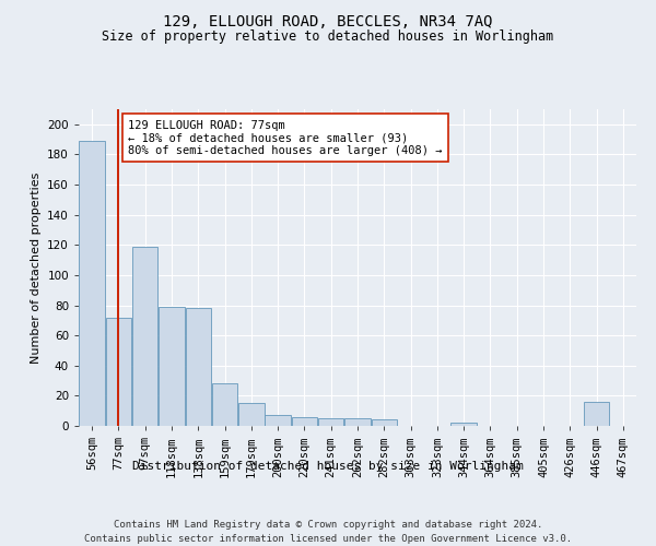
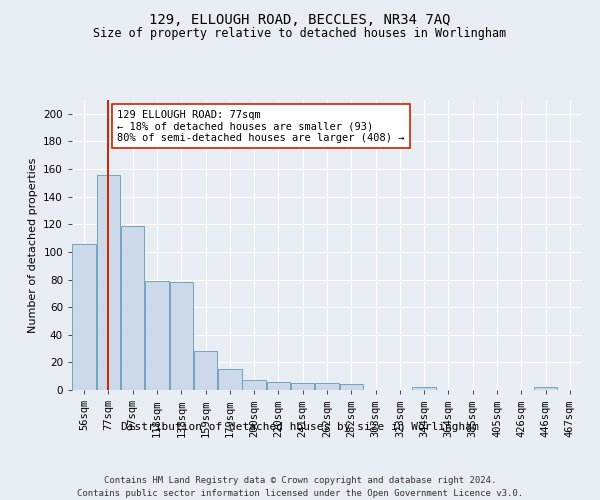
56sqm: 189 -> 106
77sqm: 72 -> 156
446sqm: 16 -> 2
